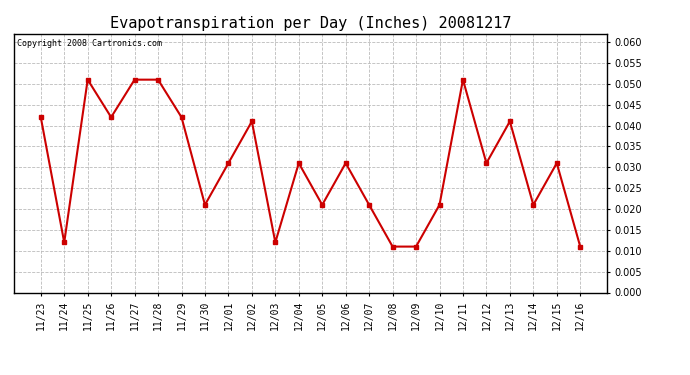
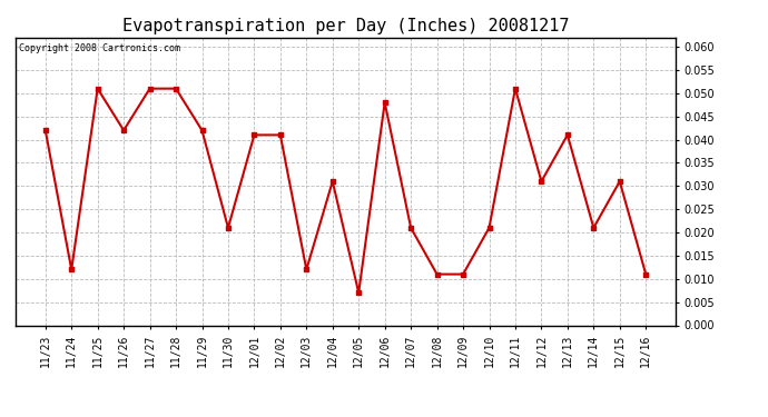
12/01: 0.031 -> 0.041
12/05: 0.021 -> 0.007
12/06: 0.031 -> 0.048
